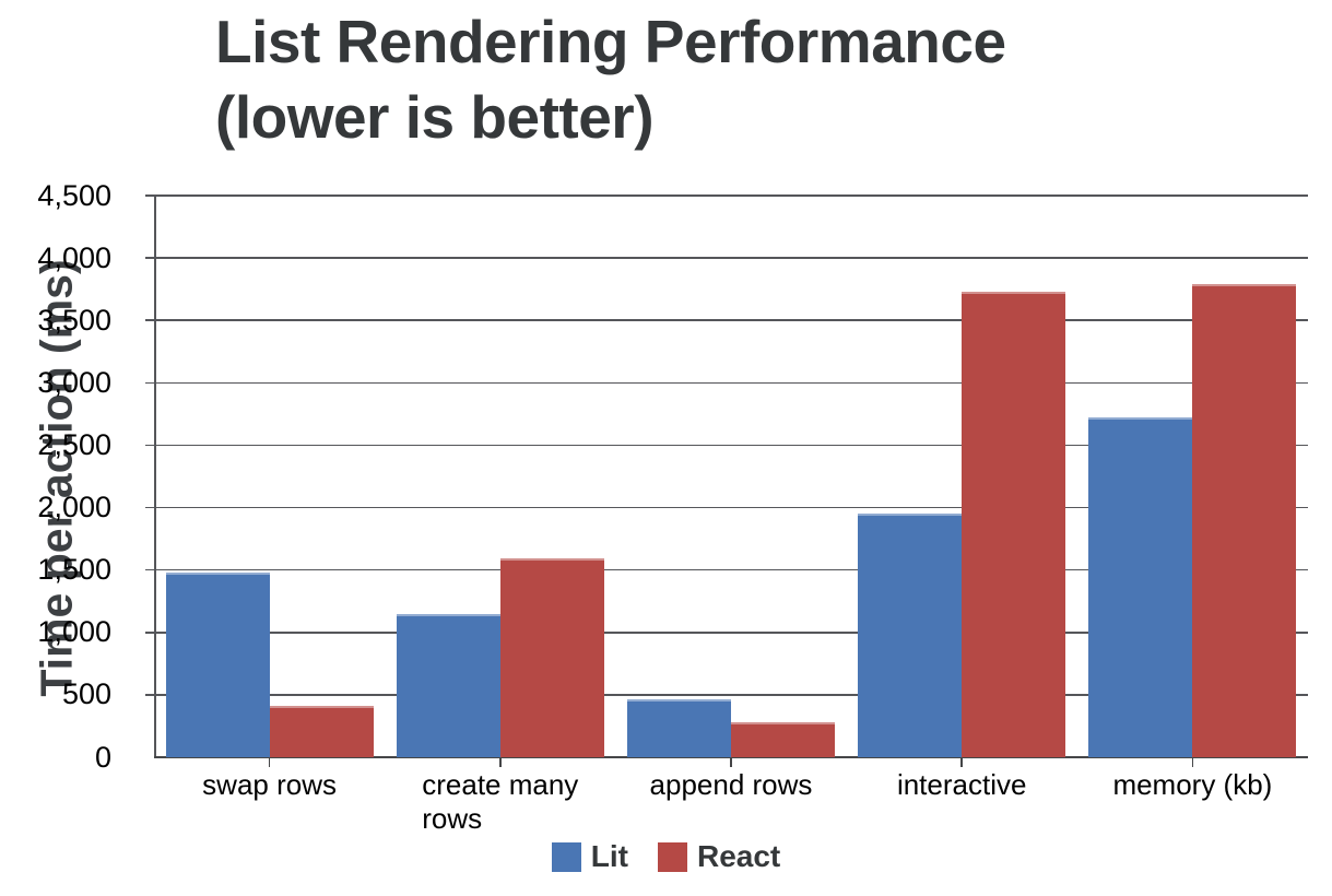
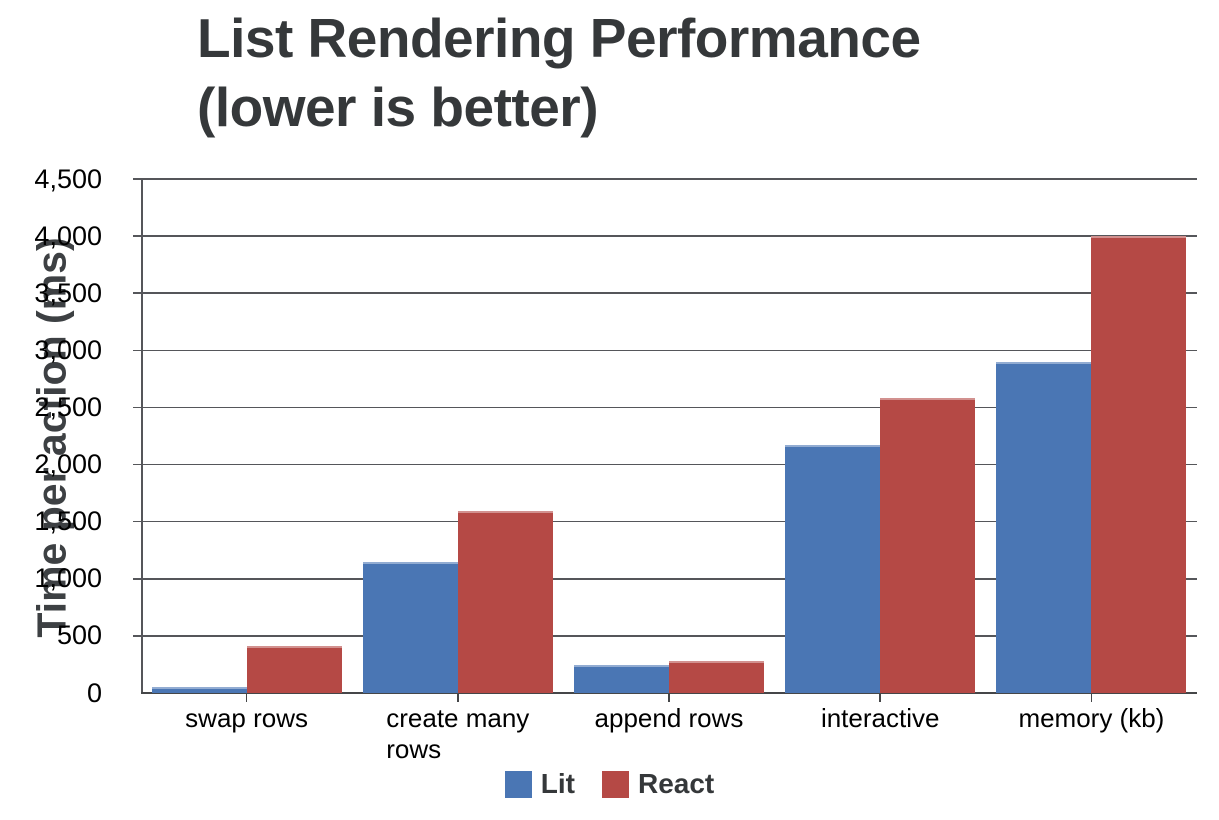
Lit/swap rows: 1480 -> 50
Lit/append rows: 460 -> 240
Lit/interactive: 1950 -> 2180
React/interactive: 3730 -> 2580
Lit/memory (kb): 2720 -> 2900
React/memory (kb): 3790 -> 4000
